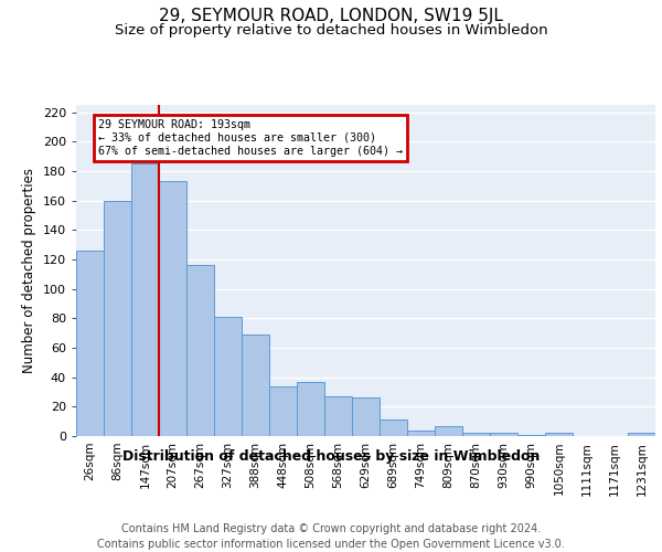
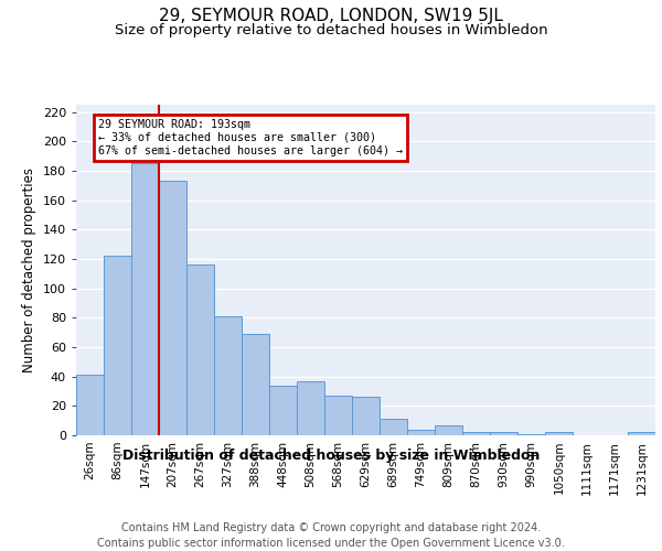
26sqm: 126 -> 41
86sqm: 160 -> 122
